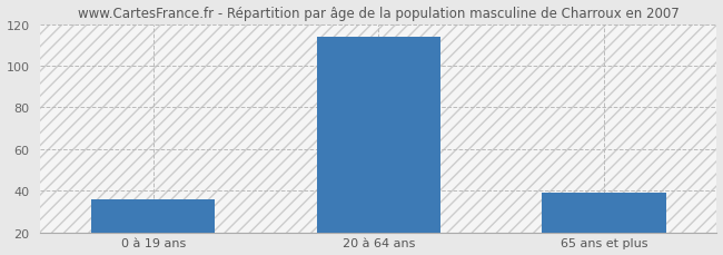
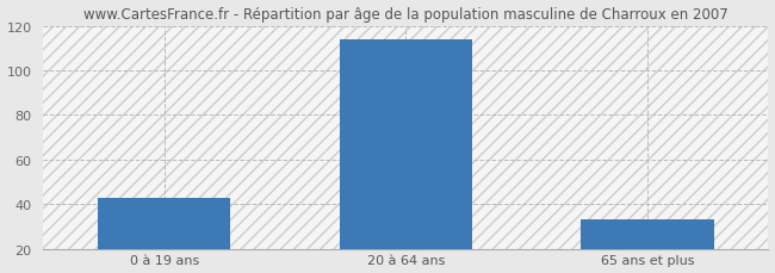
0 à 19 ans: 36 -> 43
65 ans et plus: 39 -> 33
